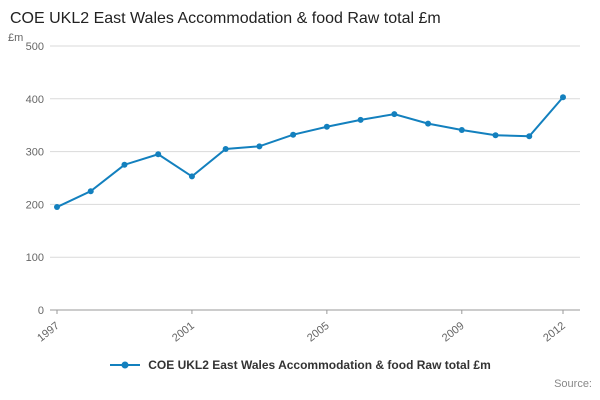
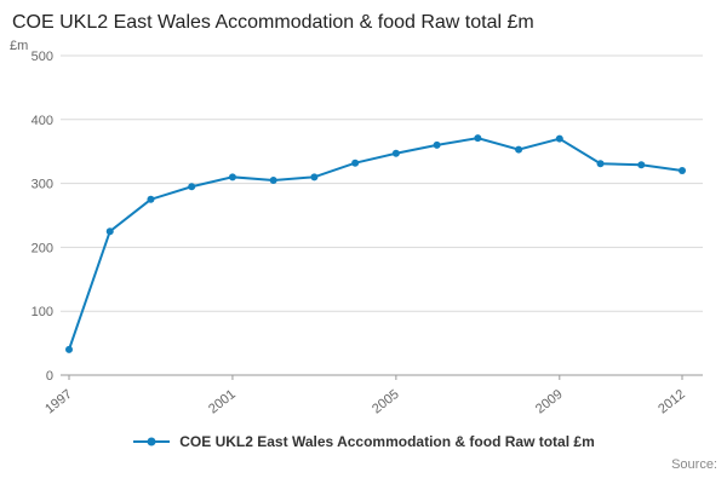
1997: 200 -> 40
2001: 250 -> 310
2009: 340 -> 370
2012: 400 -> 320
